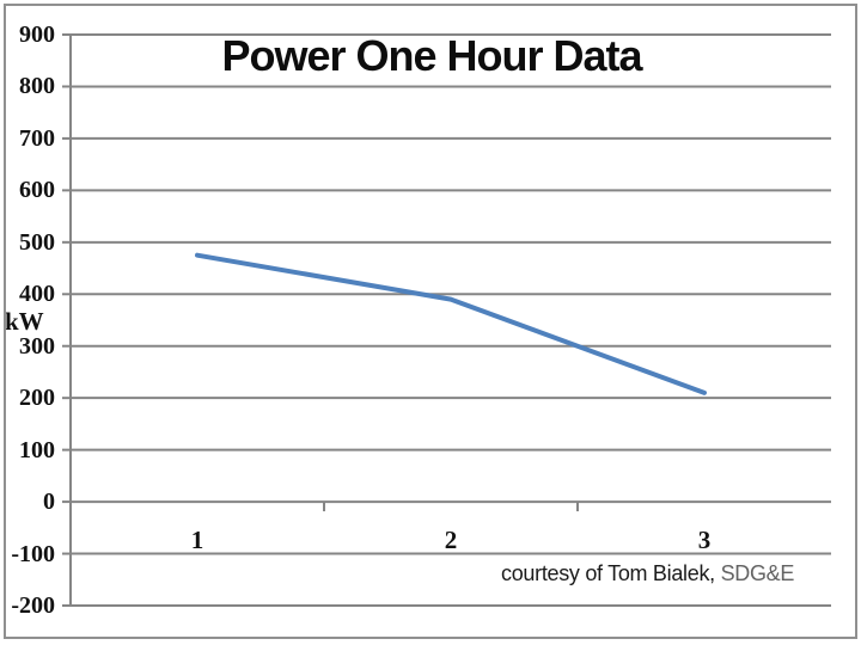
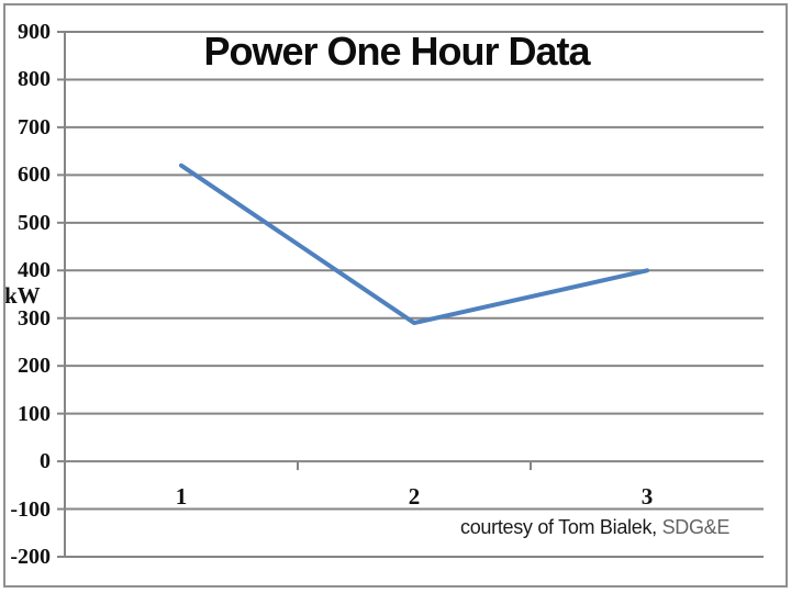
1: 480 -> 620
2: 390 -> 290
3: 210 -> 400
